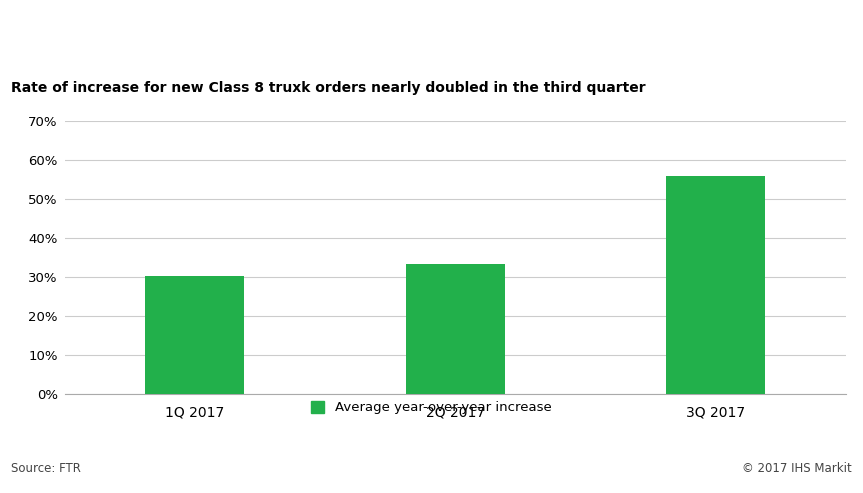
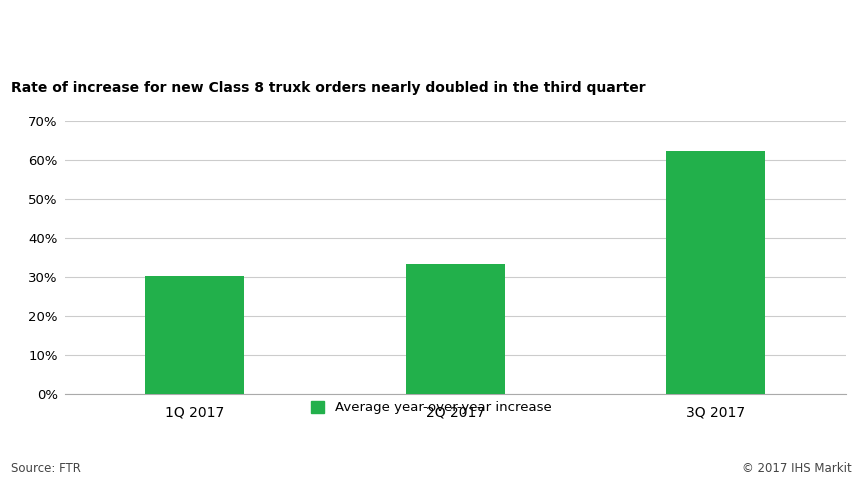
3Q 2017: 56.0% -> 62.2%
